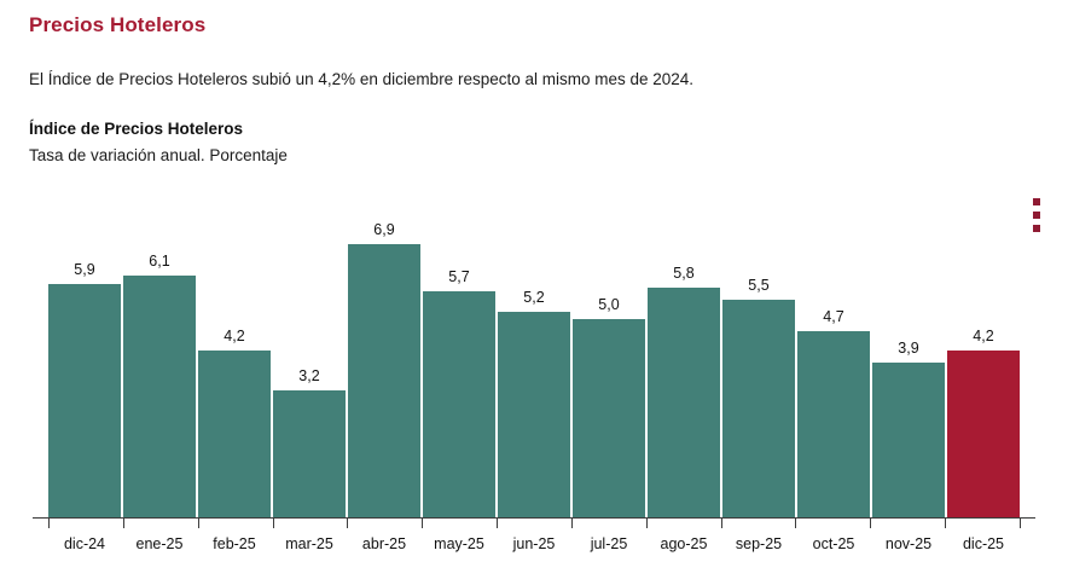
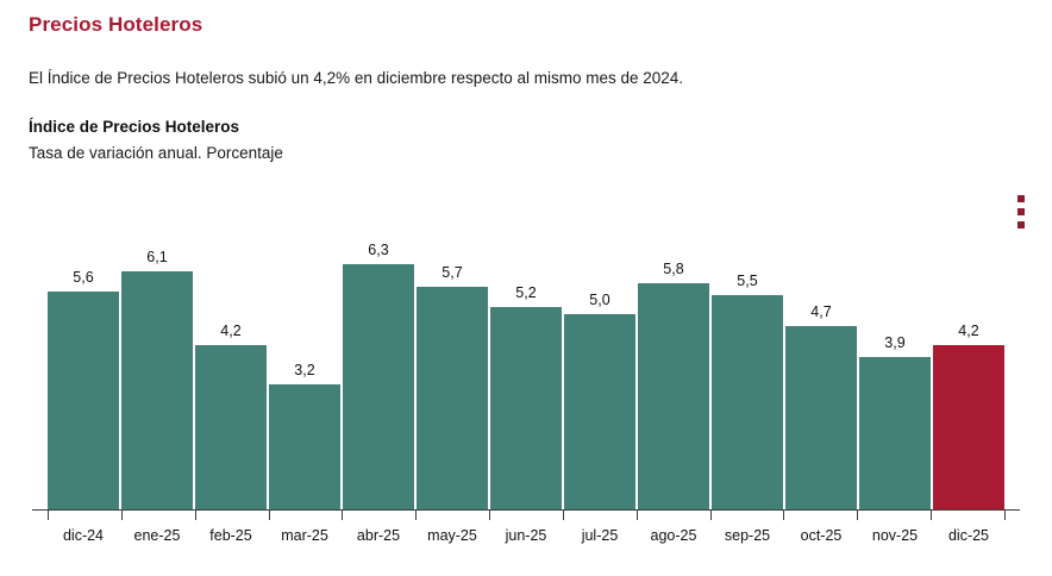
dic-24: 5,9 -> 5,6
abr-25: 6,9 -> 6,3
